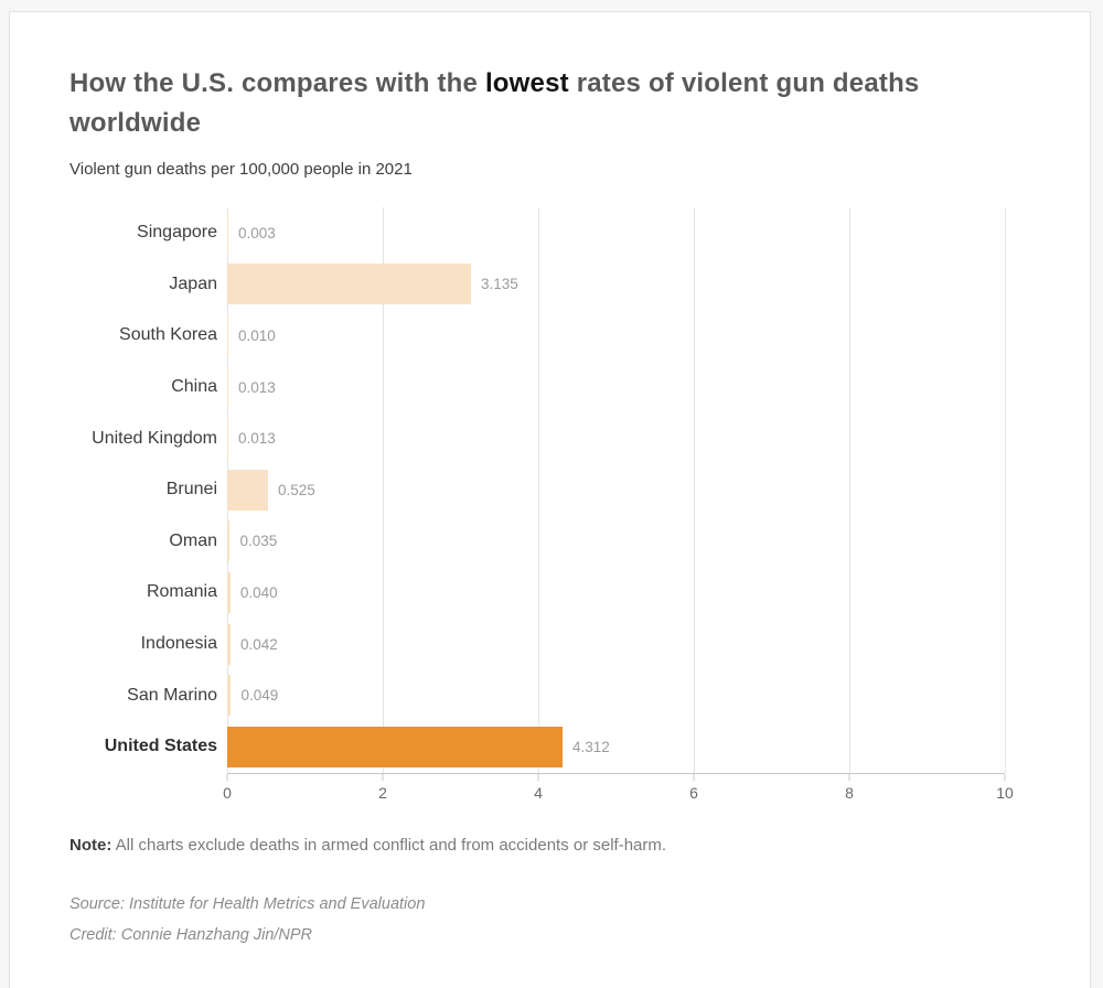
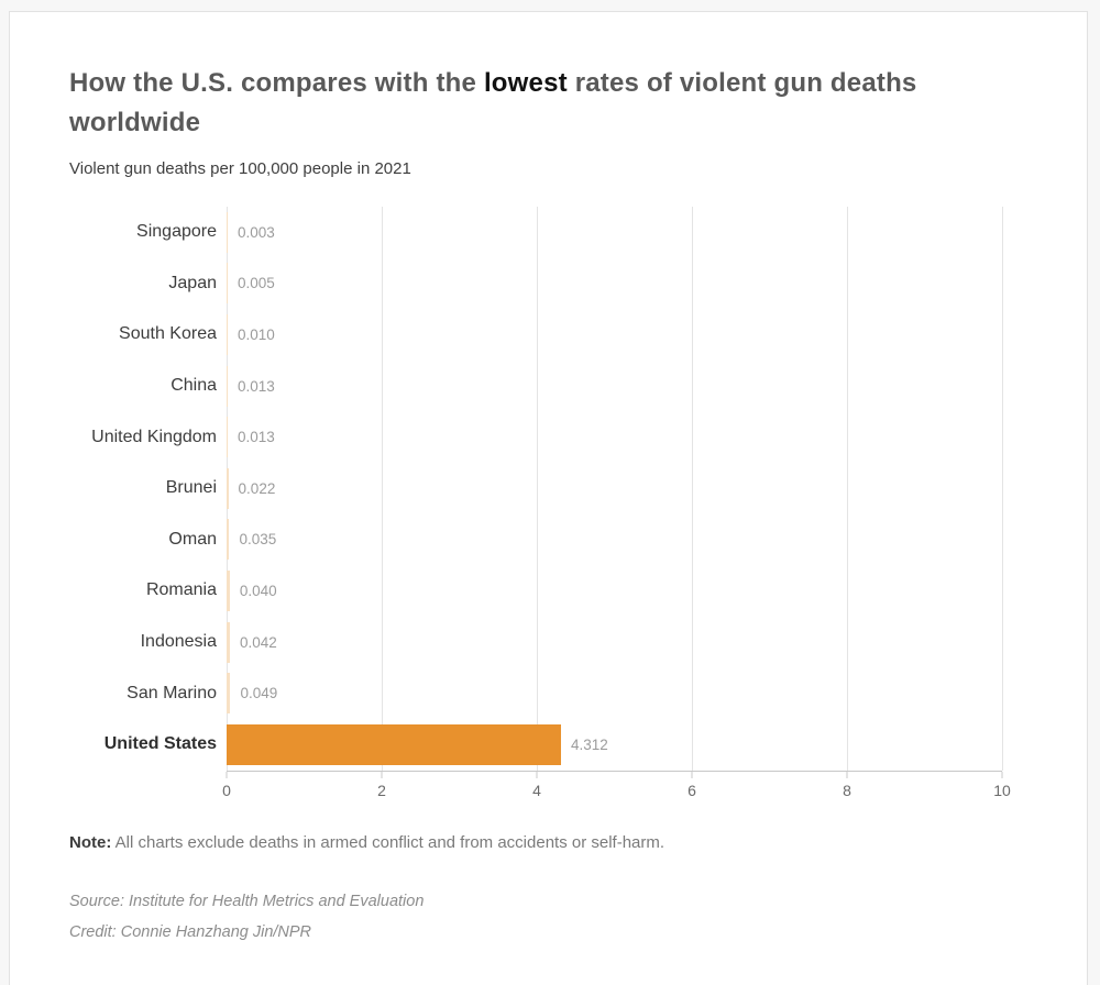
Japan: 3.135 -> 0.005
Brunei: 0.525 -> 0.022
